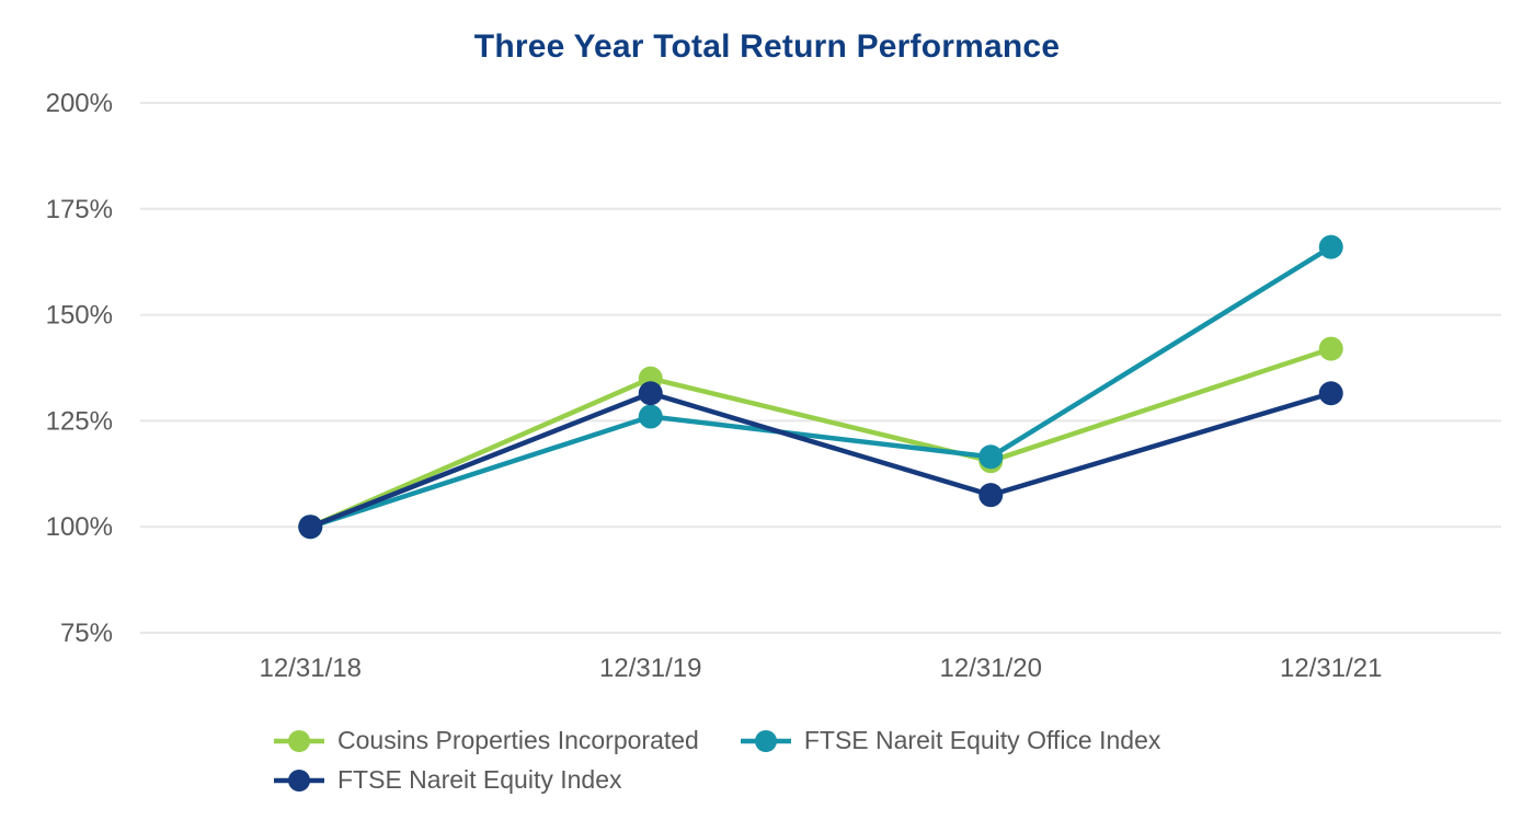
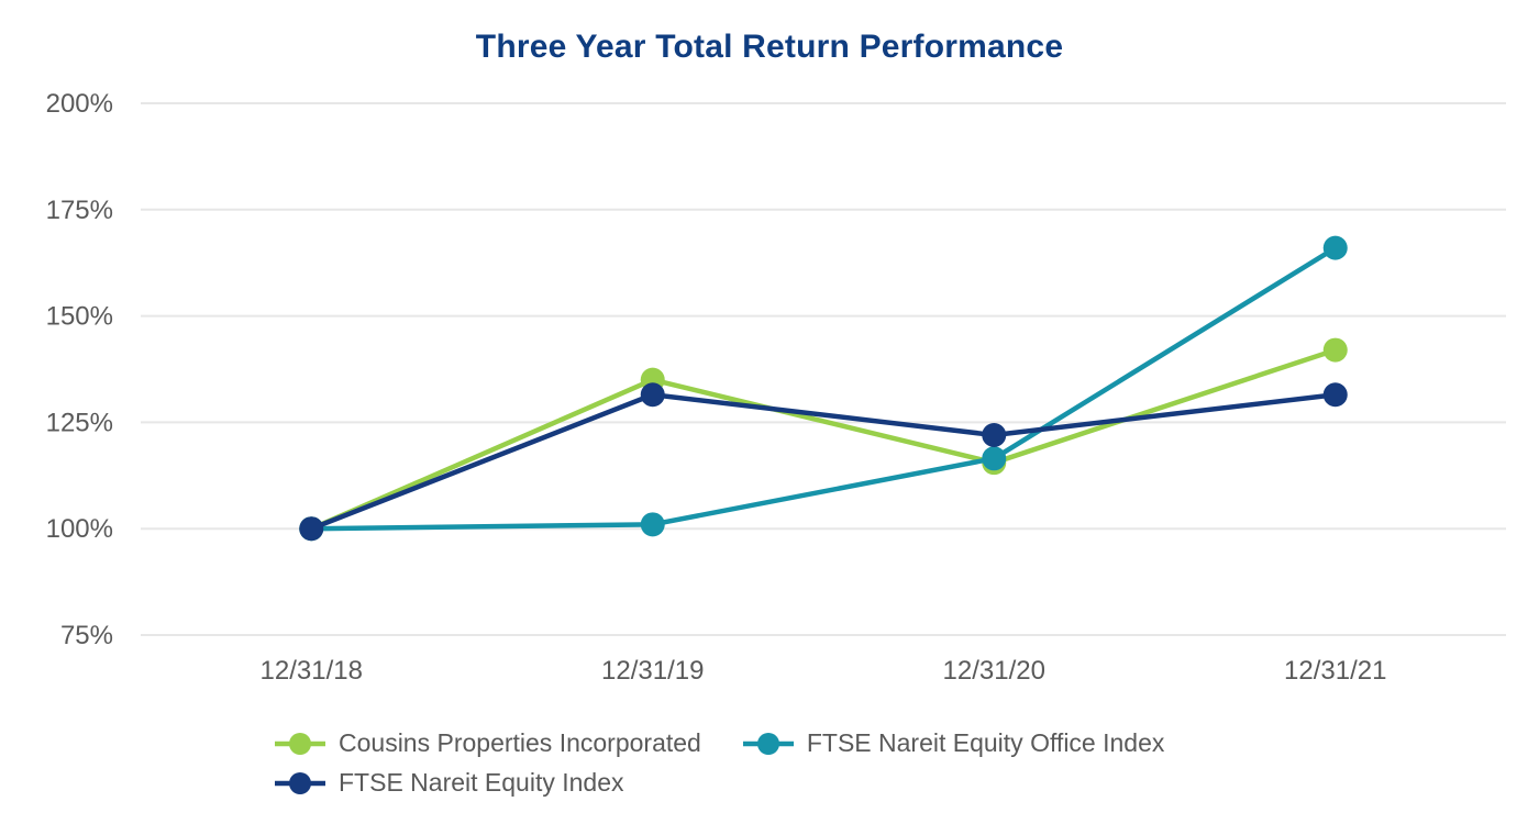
FTSE Nareit Equity Office Index/12/31/19: 126% -> 101%
FTSE Nareit Equity Index/12/31/20: 108% -> 122%
